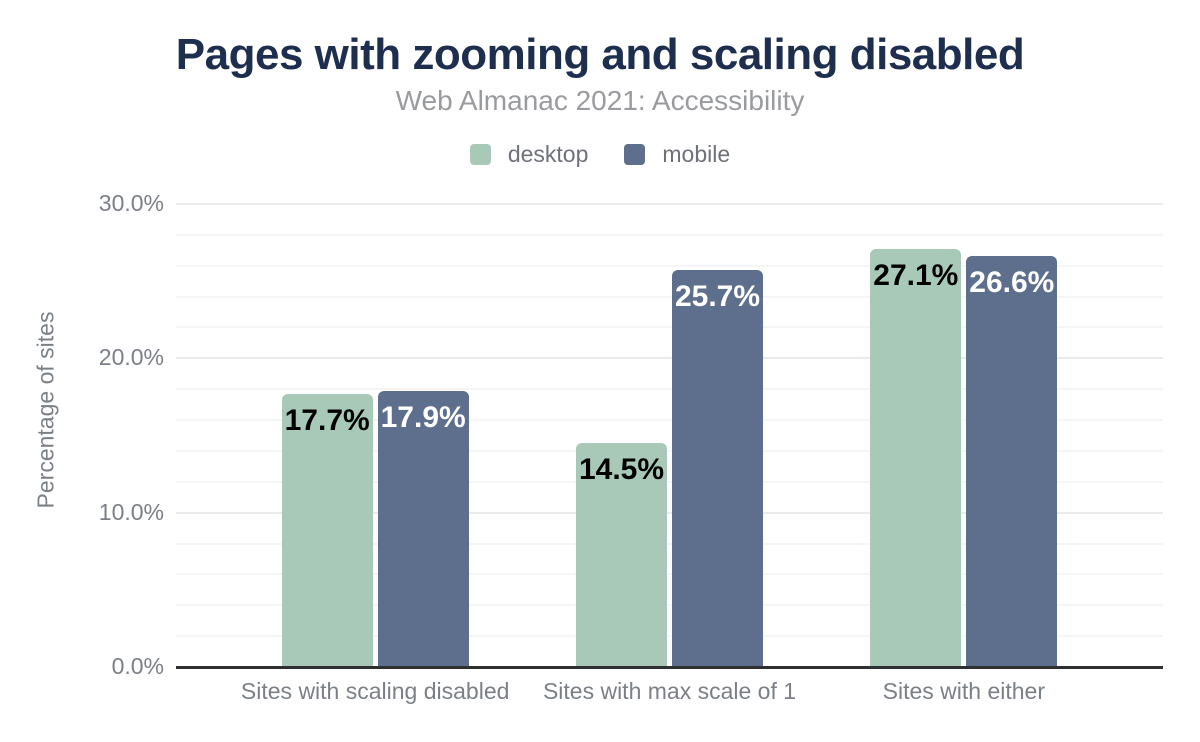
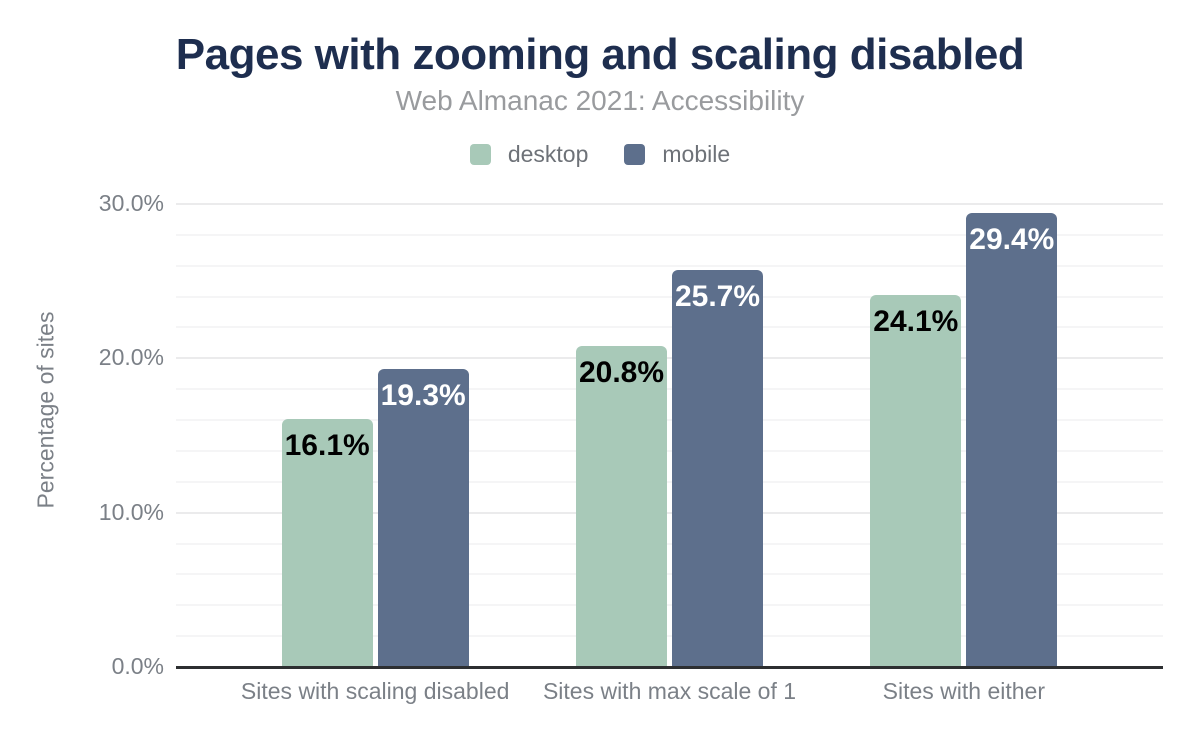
desktop/Sites with scaling disabled: 17.7% -> 16.1%
mobile/Sites with scaling disabled: 17.9% -> 19.3%
desktop/Sites with max scale of 1: 14.5% -> 20.8%
desktop/Sites with either: 27.1% -> 24.1%
mobile/Sites with either: 26.6% -> 29.4%
